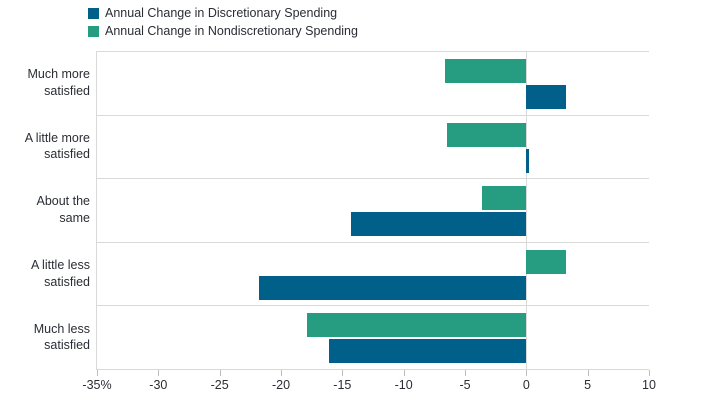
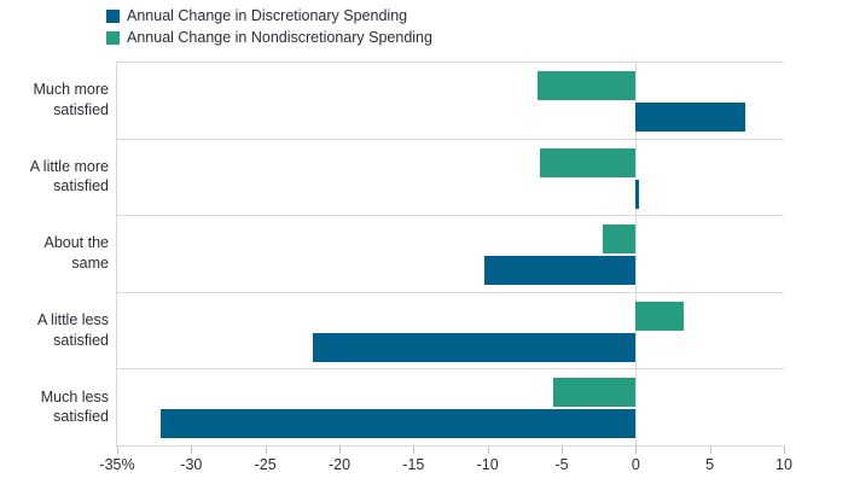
Annual Change in Discretionary Spending/Much more satisfied: 3.2 -> 7.4
Annual Change in Discretionary Spending/About the same: -14.3 -> -10.2
Annual Change in Nondiscretionary Spending/About the same: -3.6 -> -2.2
Annual Change in Discretionary Spending/Much less satisfied: -16.1 -> -32.1
Annual Change in Nondiscretionary Spending/Much less satisfied: -17.9 -> -5.6
